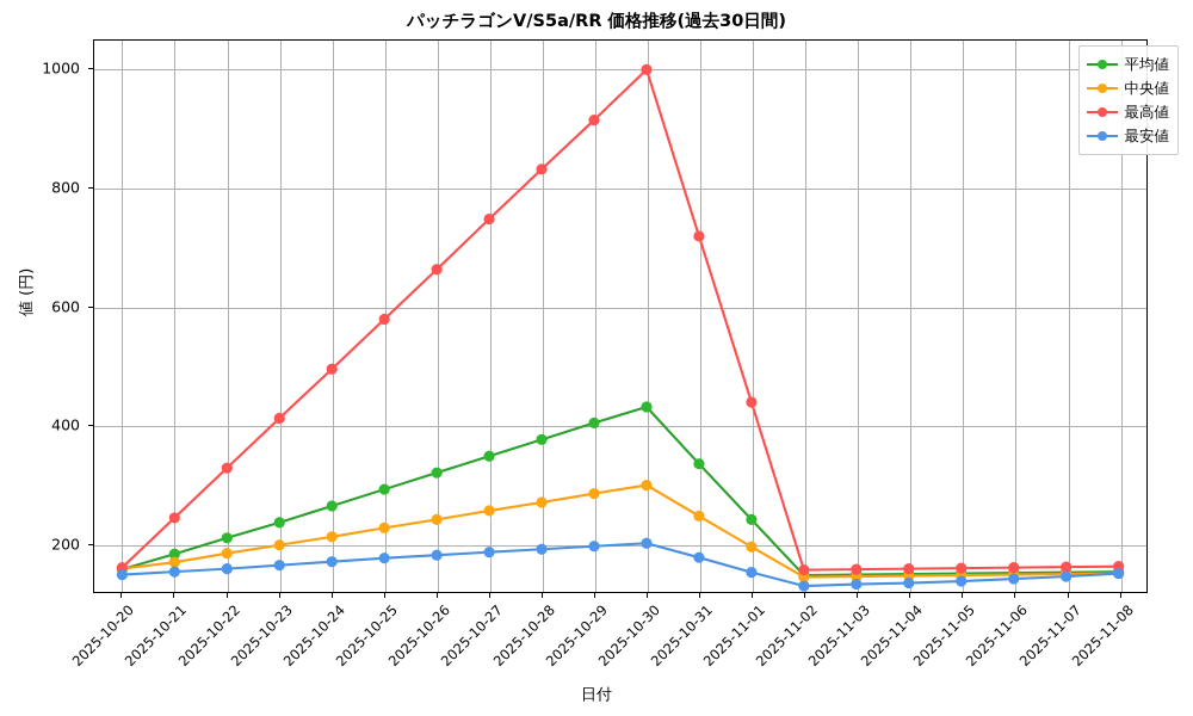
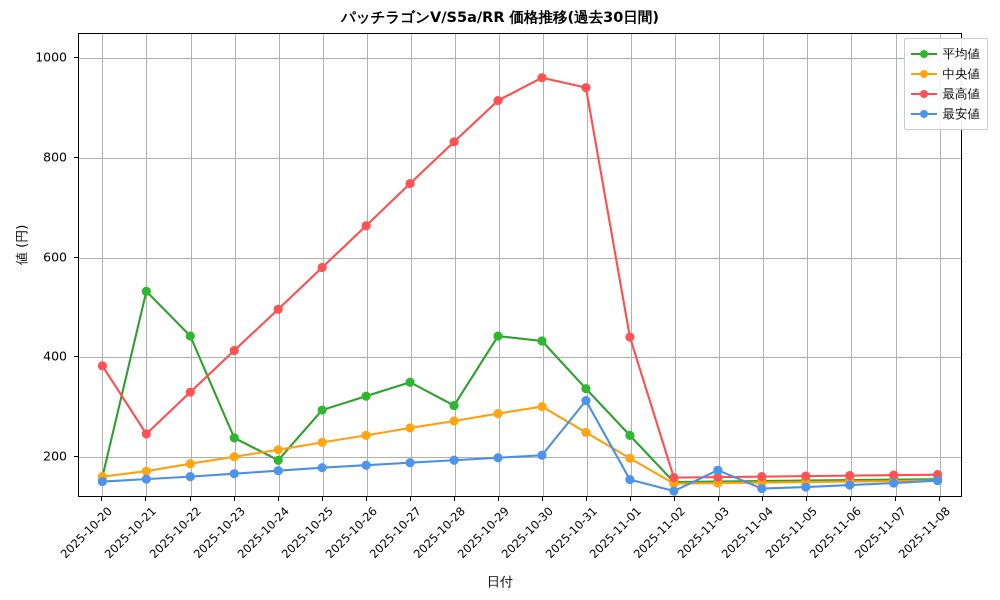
最高値/2025-10-20: 160 -> 380
平均値/2025-10-21: 180 -> 530
平均値/2025-10-22: 210 -> 440
平均値/2025-10-24: 260 -> 190
平均値/2025-10-28: 380 -> 300
平均値/2025-10-29: 400 -> 440
最高値/2025-10-30: 1000 -> 960
最高値/2025-10-31: 720 -> 940
最安値/2025-10-31: 180 -> 310
最安値/2025-11-03: 130 -> 170
